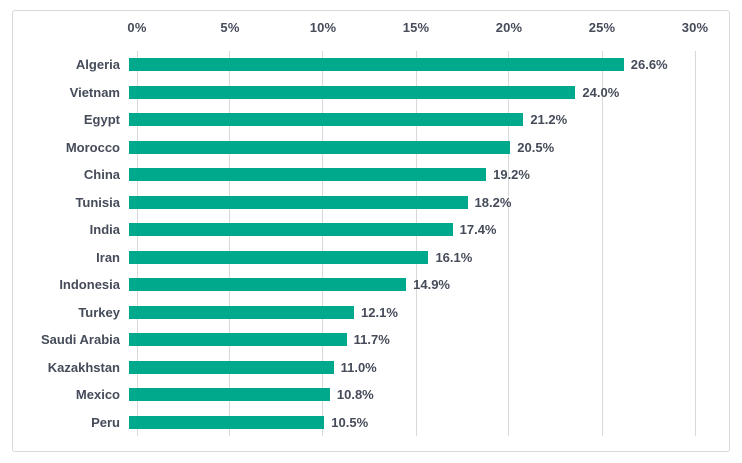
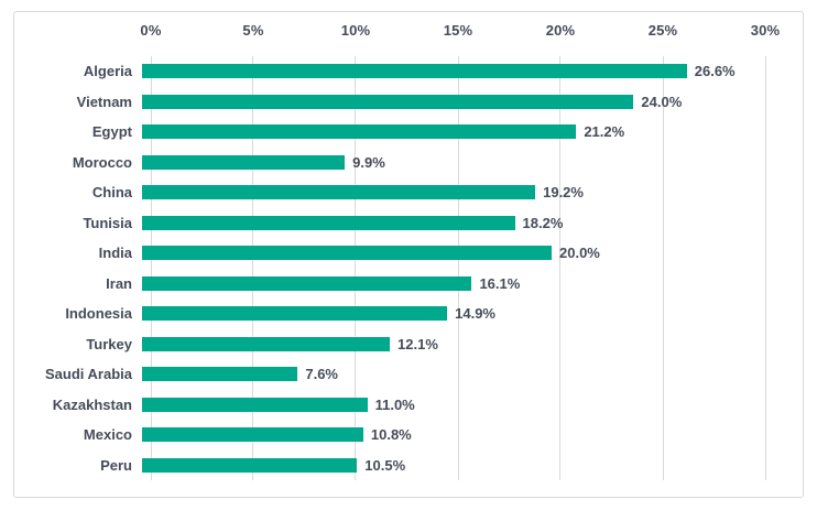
Morocco: 20.5% -> 9.9%
India: 17.4% -> 20.0%
Saudi Arabia: 11.7% -> 7.6%
